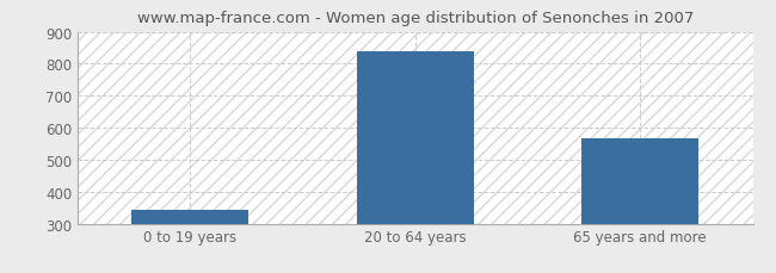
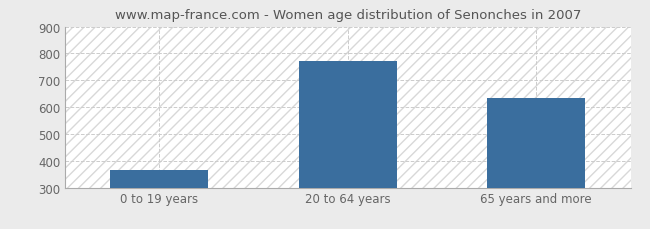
0 to 19 years: 342 -> 365
20 to 64 years: 838 -> 770
65 years and more: 568 -> 635
